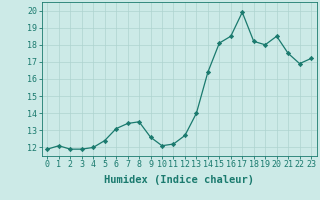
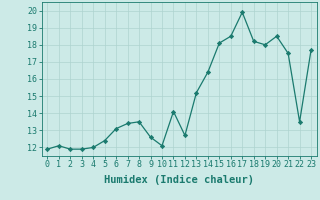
11: 12.2 -> 14.1
13: 14.0 -> 15.2
22: 16.9 -> 13.5
23: 17.2 -> 17.7
